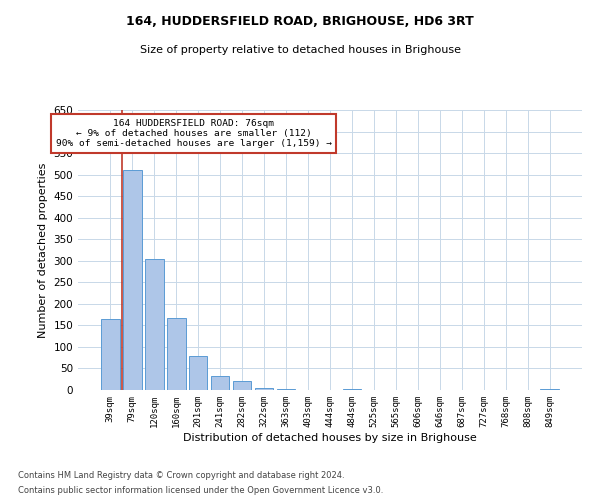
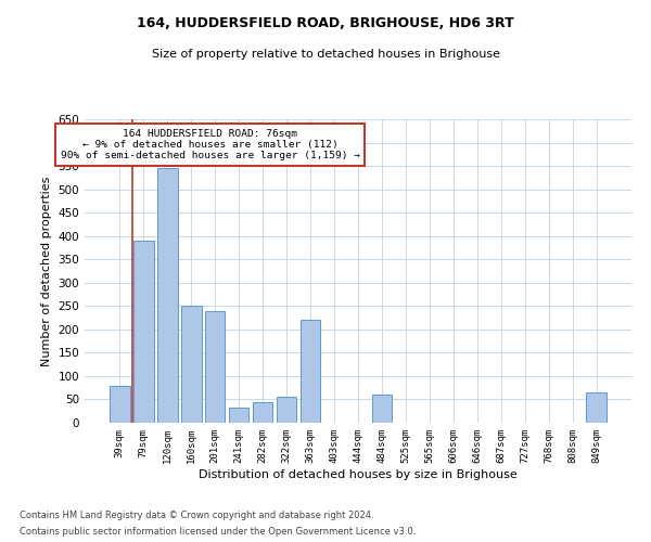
39sqm: 165 -> 80
79sqm: 510 -> 390
120sqm: 305 -> 545
160sqm: 168 -> 250
201sqm: 78 -> 240
282sqm: 20 -> 45
322sqm: 5 -> 55
363sqm: 2 -> 220
484sqm: 2 -> 60
849sqm: 2 -> 65
